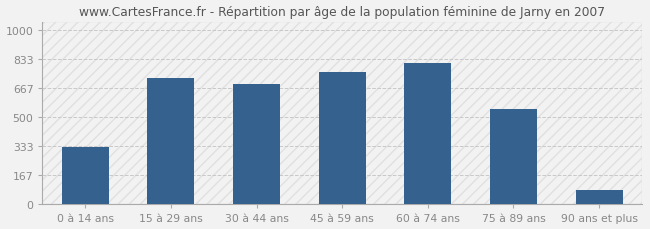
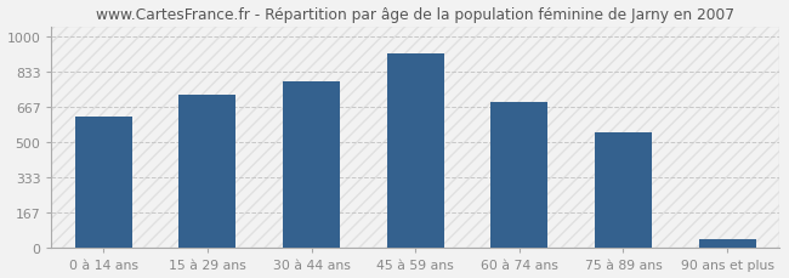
0 à 14 ans: 330 -> 620
30 à 44 ans: 690 -> 790
45 à 59 ans: 760 -> 920
60 à 74 ans: 810 -> 690
90 ans et plus: 80 -> 40
